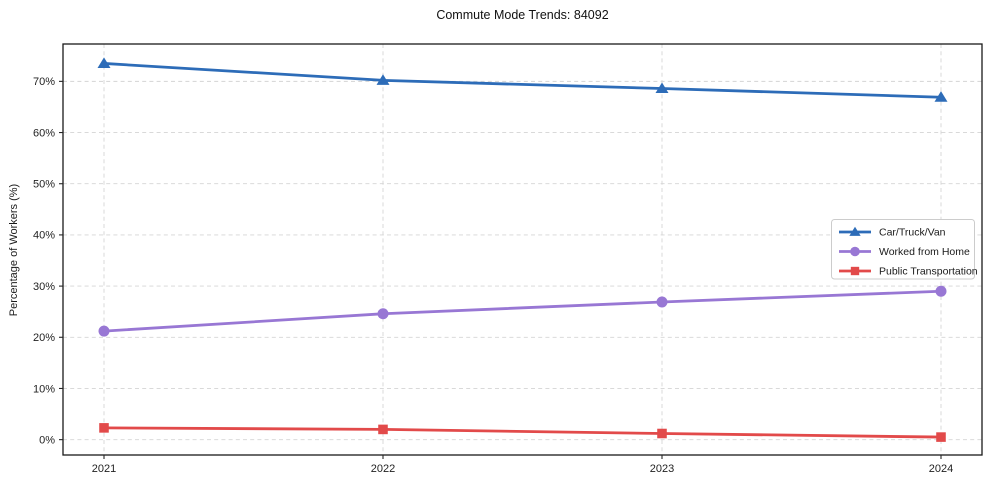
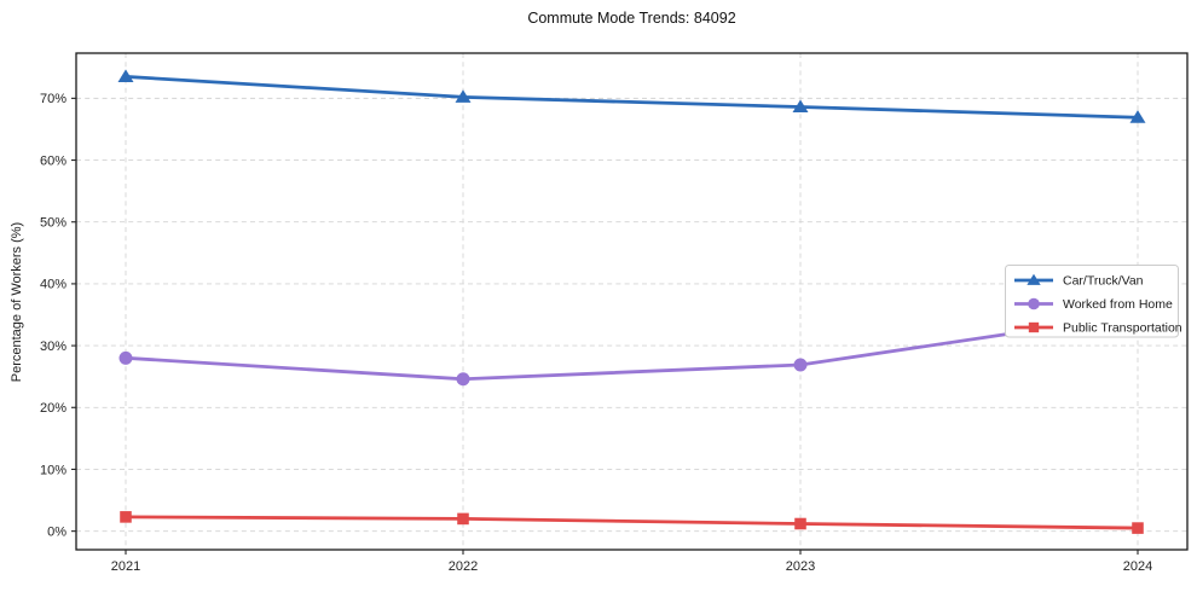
Worked from Home/2021: 21% -> 28%
Worked from Home/2024: 29% -> 35%
